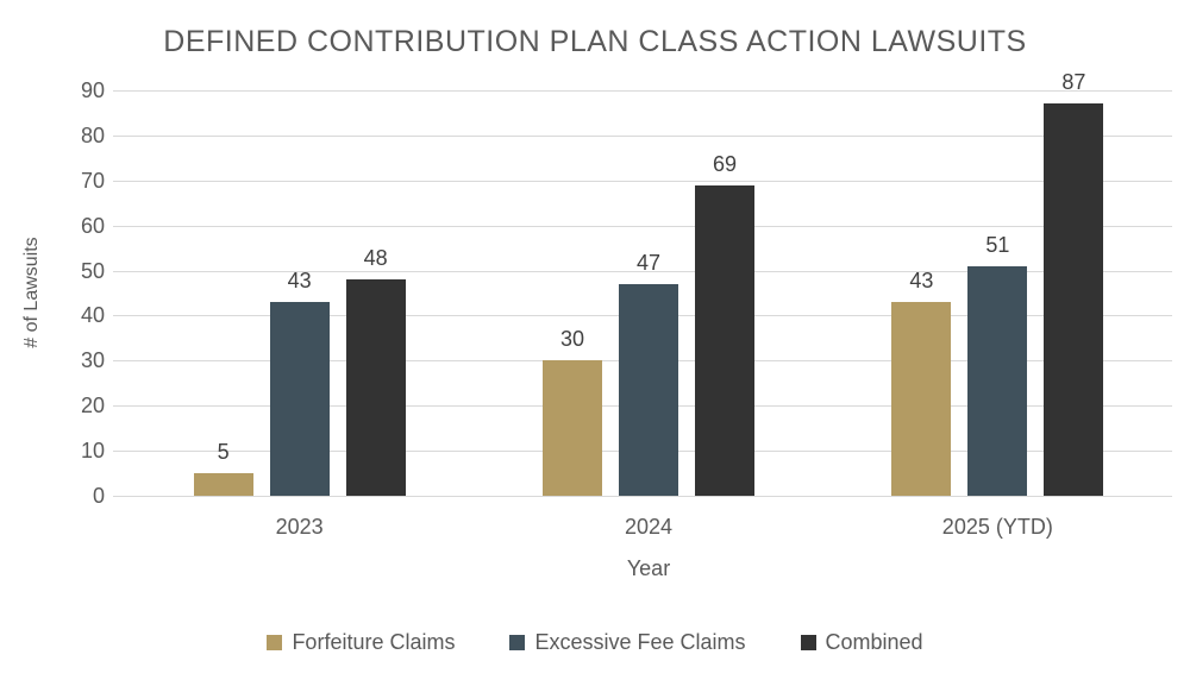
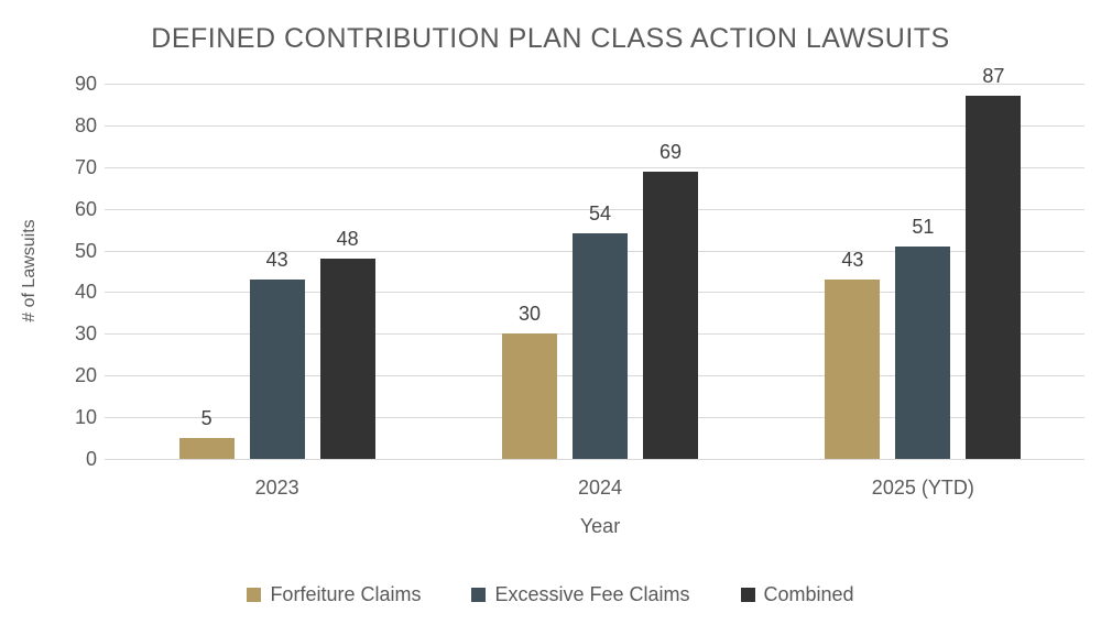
Excessive Fee Claims/2024: 47 -> 54
